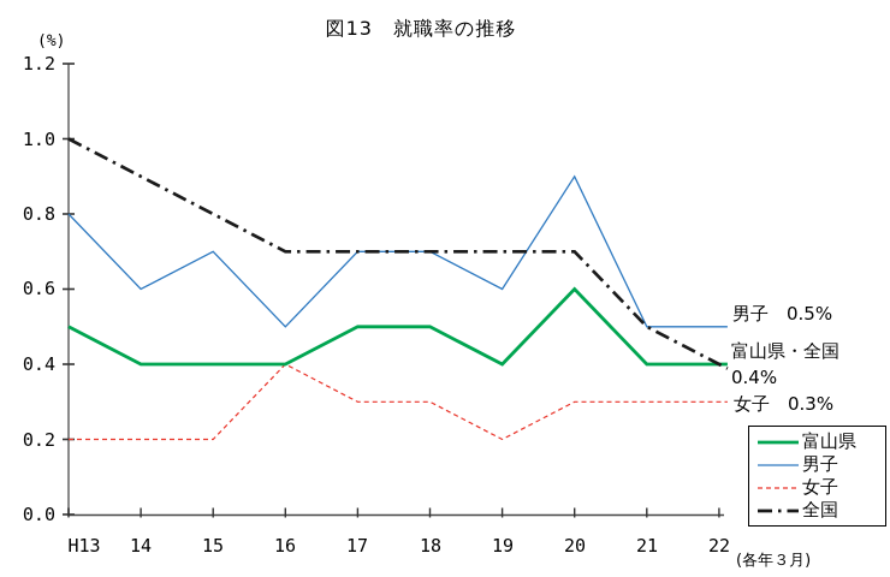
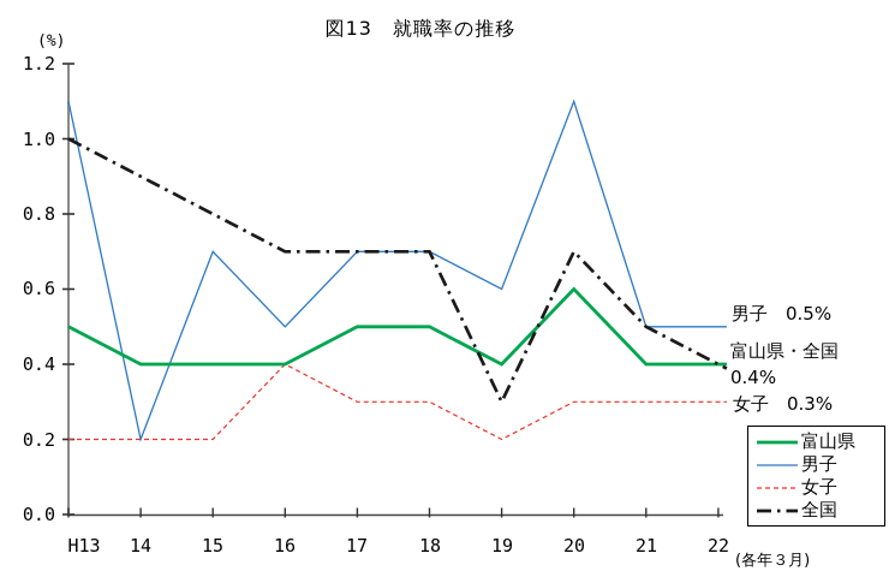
男子/H13: 0.8 -> 1.1
男子/14: 0.6 -> 0.2
全国/19: 0.7 -> 0.3
男子/20: 0.9 -> 1.1
